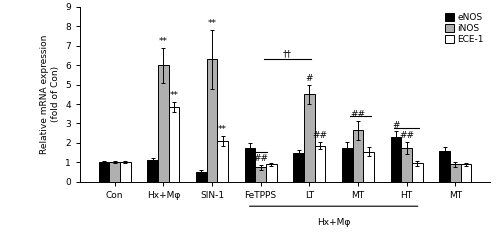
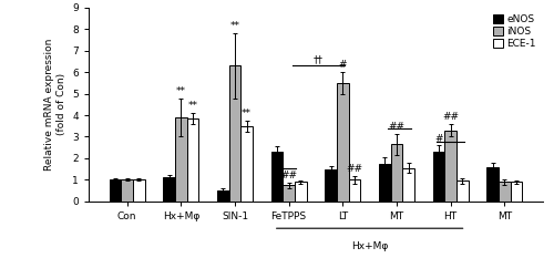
iNOS/Hx+Mφ: 6.0 -> 3.9
ECE-1/SIN-1: 2.1 -> 3.5
eNOS/FeTPPS: 1.8 -> 2.3
iNOS/LT: 4.5 -> 5.5
ECE-1/LT: 1.9 -> 1.0
iNOS/HT: 1.8 -> 3.3
